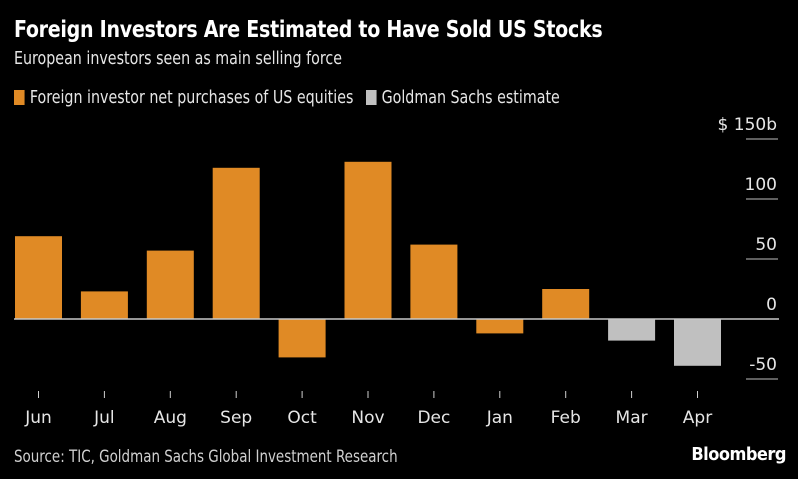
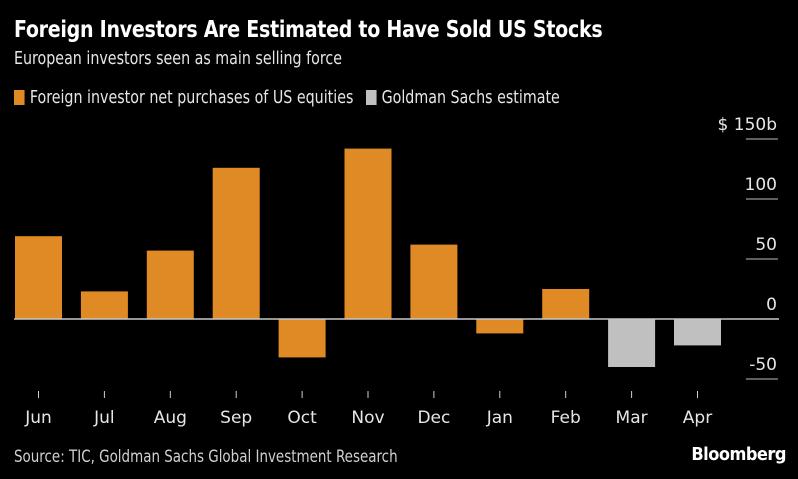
Foreign investor net purchases of US equities/Nov: 131 -> 142
Goldman Sachs estimate/Mar: -18 -> -40
Goldman Sachs estimate/Apr: -39 -> -22
